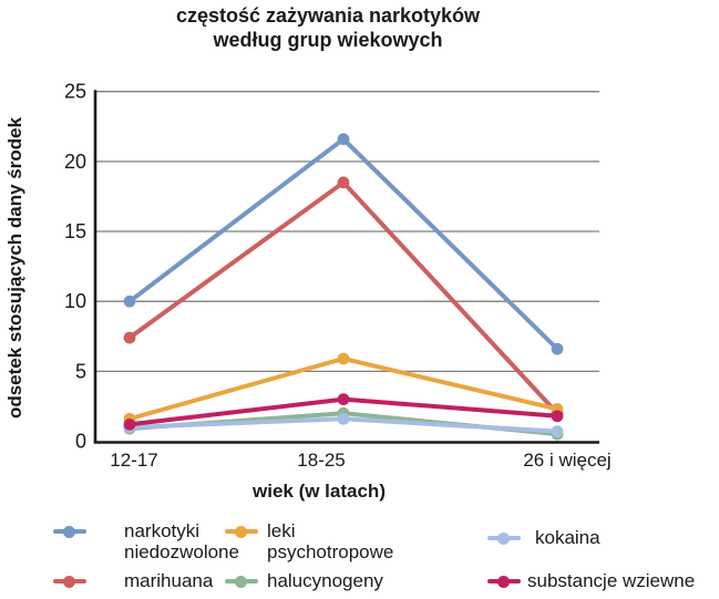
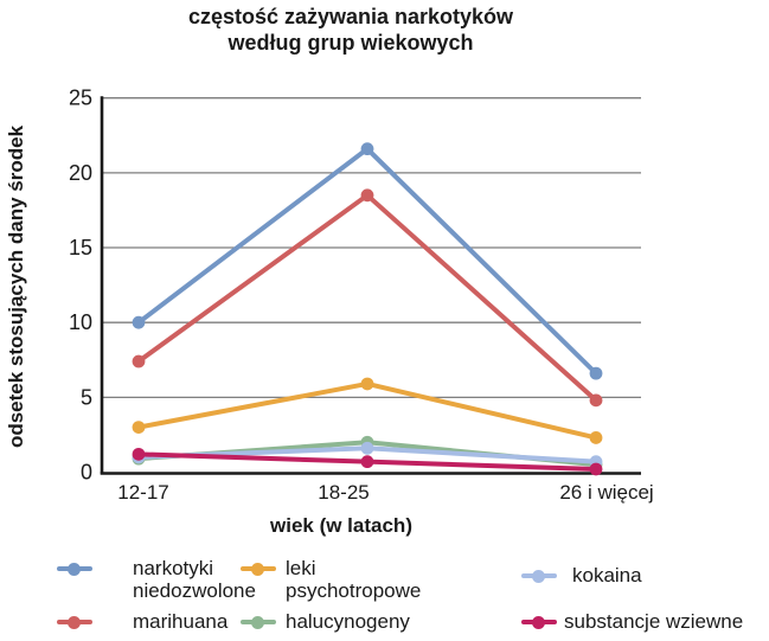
leki psychotropowe/12-17: 1.6 -> 3.0
substancje wziewne/18-25: 3.0 -> 0.7
marihuana/26 i więcej: 2.0 -> 4.8
substancje wziewne/26 i więcej: 1.8 -> 0.2
